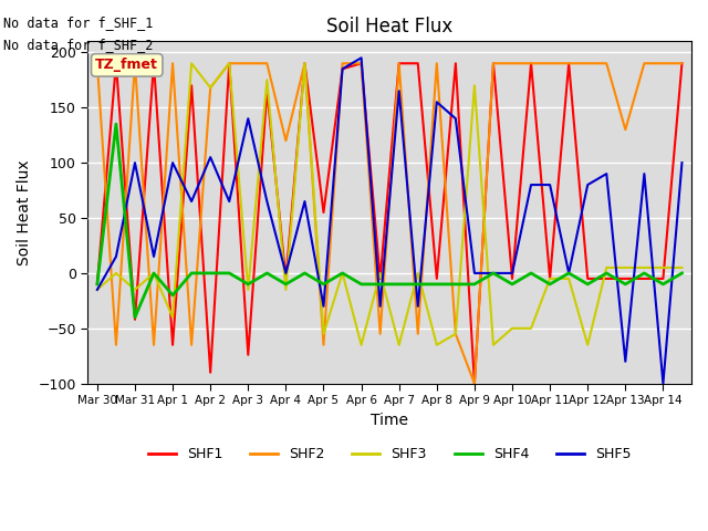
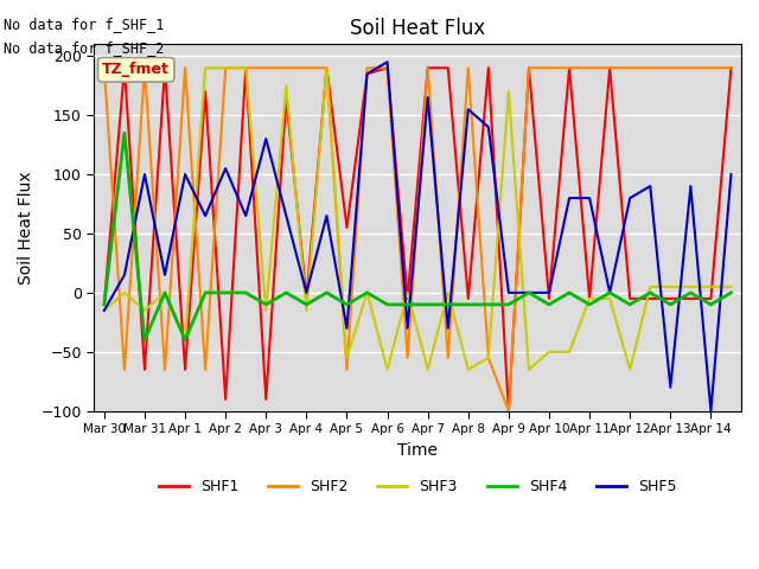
SHF1/Mar 31: -42 -> -65
SHF4/Apr 1: -20 -> -40
SHF2/Apr 2: 168 -> 190
SHF3/Apr 2: 168 -> 190
SHF1/Apr 3: -74 -> -90
SHF5/Apr 3: 140 -> 130
SHF2/Apr 4: 120 -> 190
SHF2/Apr 13: 130 -> 190
